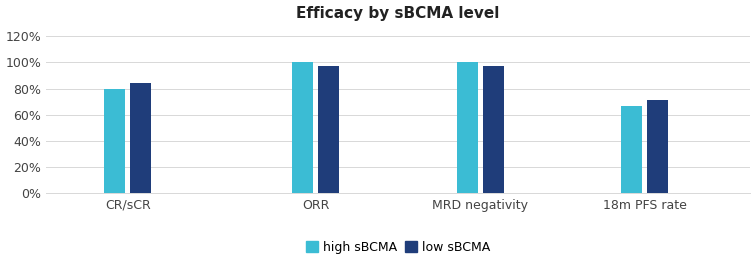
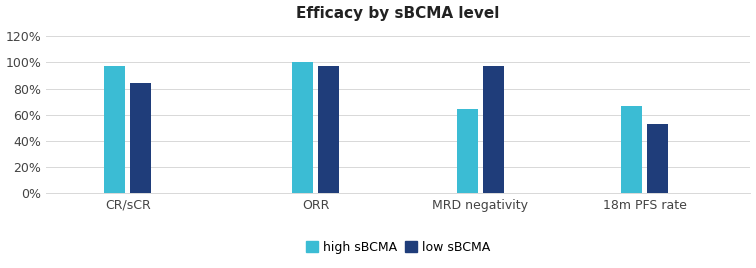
high sBCMA/CR/sCR: 80% -> 97%
high sBCMA/MRD negativity: 100% -> 64%
low sBCMA/18m PFS rate: 71% -> 53%
